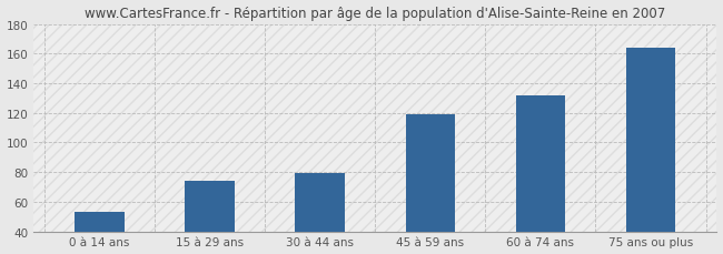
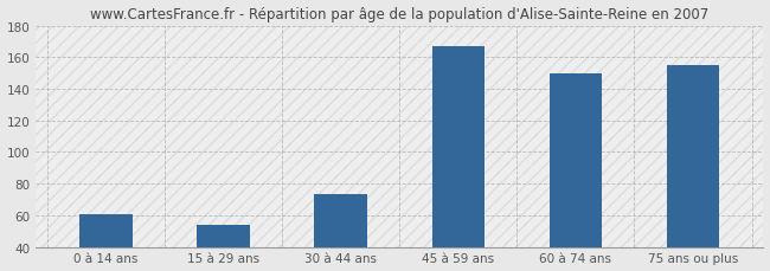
0 à 14 ans: 53 -> 61
15 à 29 ans: 74 -> 54
30 à 44 ans: 79 -> 73
45 à 59 ans: 119 -> 167
60 à 74 ans: 132 -> 150
75 ans ou plus: 164 -> 155
